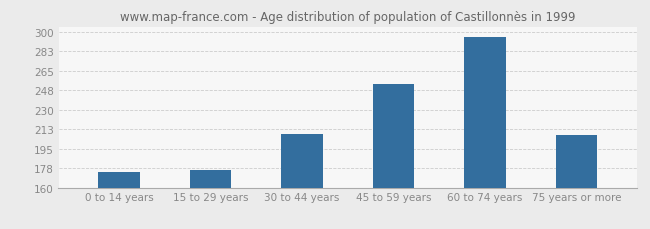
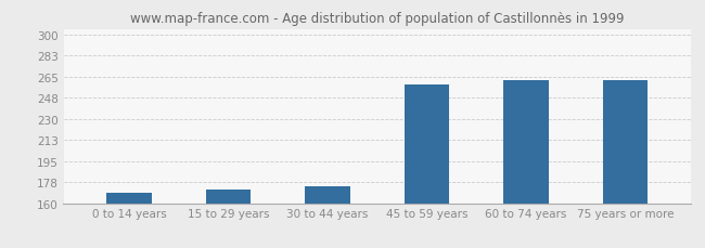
0 to 14 years: 174 -> 169
15 to 29 years: 176 -> 171
30 to 44 years: 208 -> 174
45 to 59 years: 253 -> 259
60 to 74 years: 296 -> 262
75 years or more: 207 -> 262
